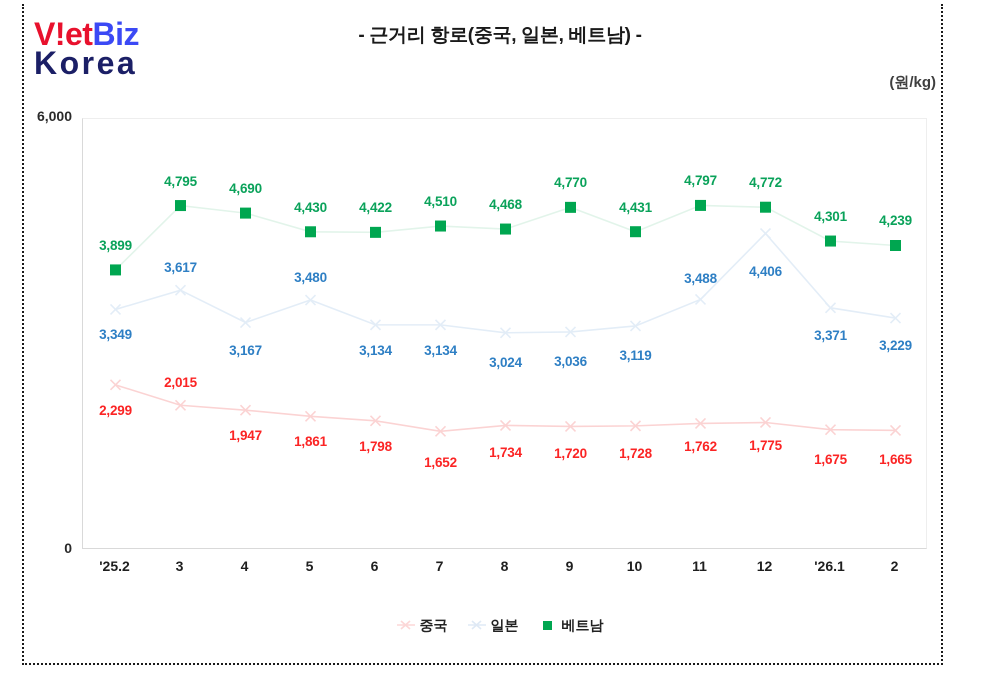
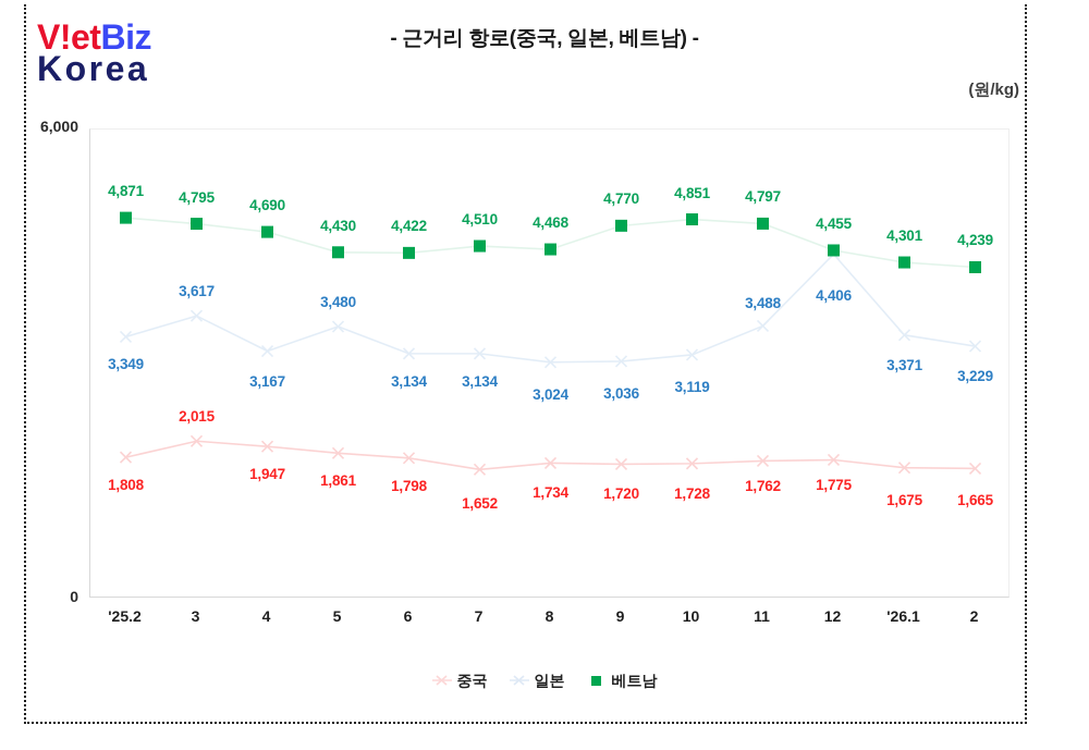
중국/'25.2: 2,299 -> 1,808
베트남/'25.2: 3,899 -> 4,871
베트남/10: 4,431 -> 4,851
베트남/12: 4,772 -> 4,455
